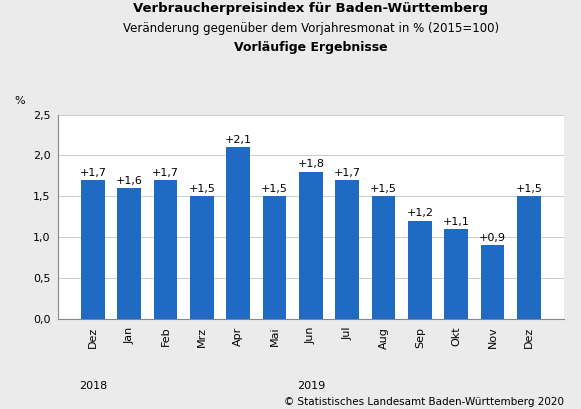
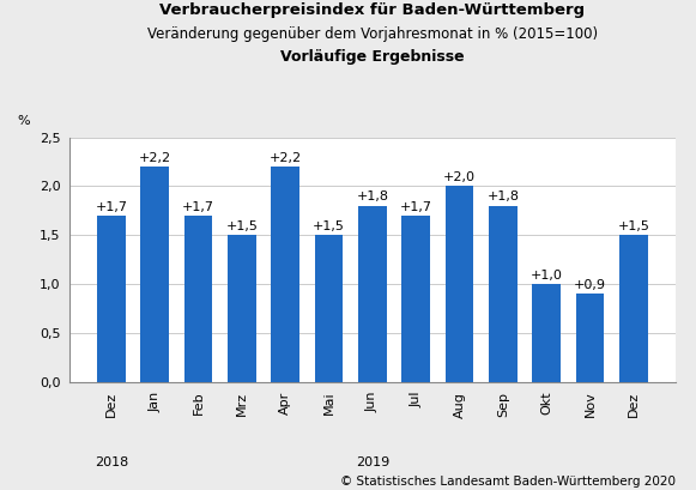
Jan: +1,6 -> +2,2
Apr: +2,1 -> +2,2
Aug: +1,5 -> +2,0
Sep: +1,2 -> +1,8
Okt: +1,1 -> +1,0
